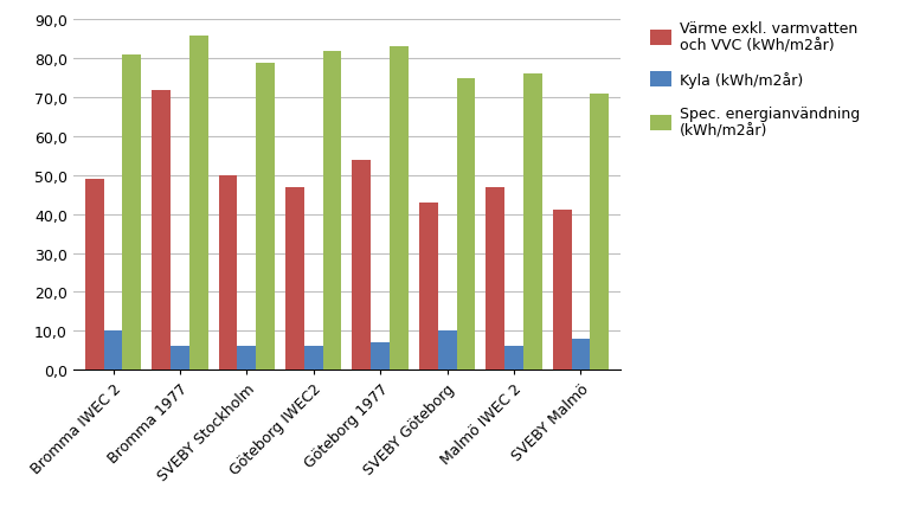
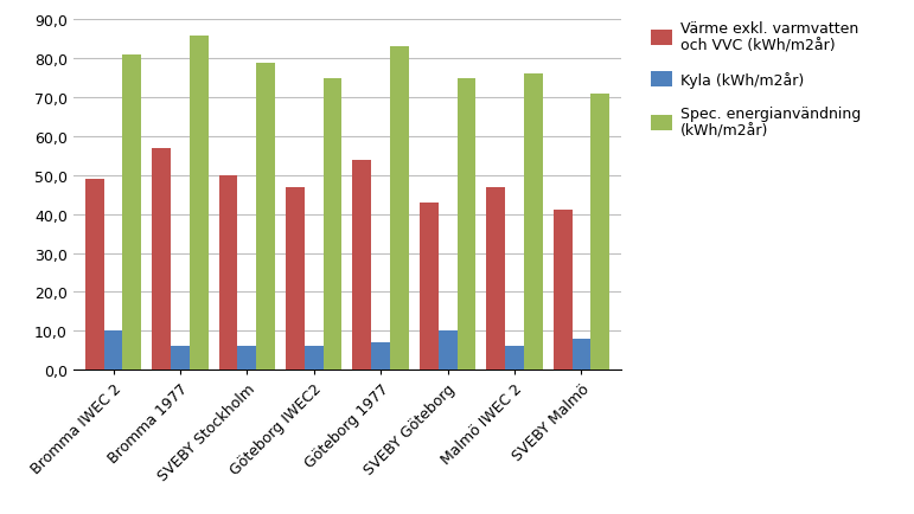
Värme exkl. varmvatten och VVC (kWh/m2år)/Bromma 1977: 72 -> 57
Spec. energianvändning (kWh/m2år)/Göteborg IWEC2: 82 -> 75
